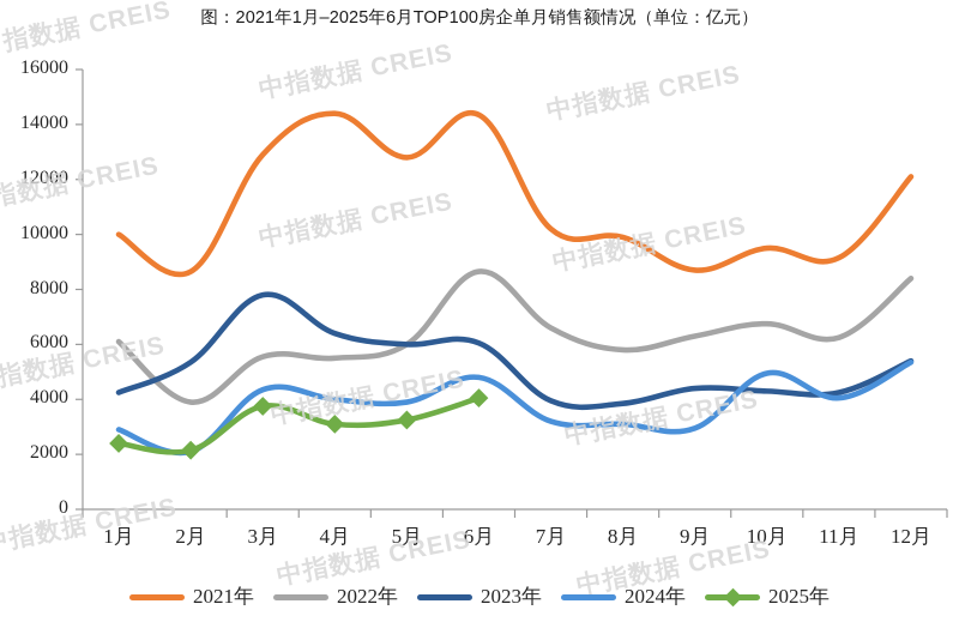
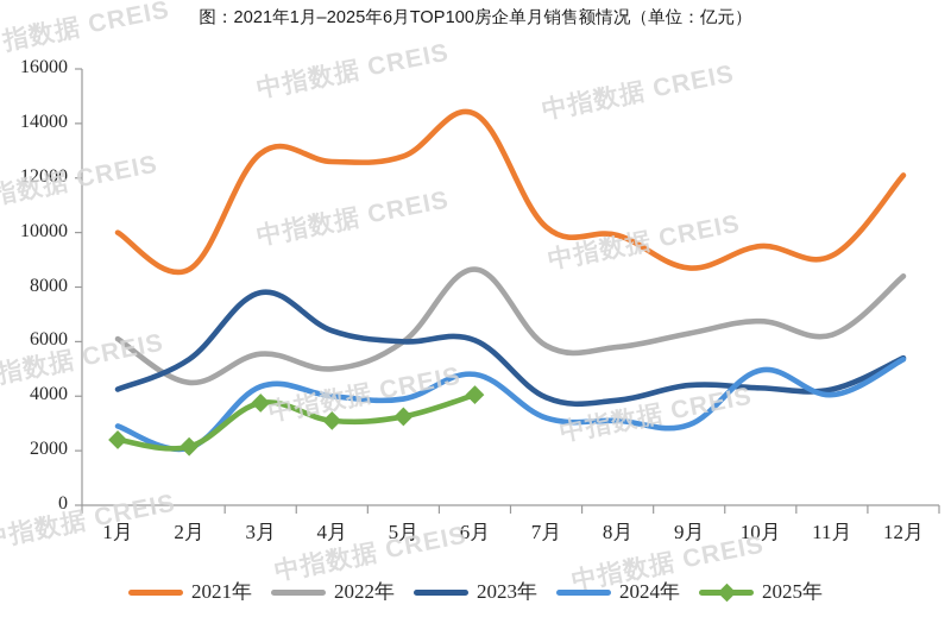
2022年/2月: 3900 -> 4500
2021年/4月: 14400 -> 12600
2022年/4月: 5500 -> 5000
2022年/7月: 6600 -> 5800
